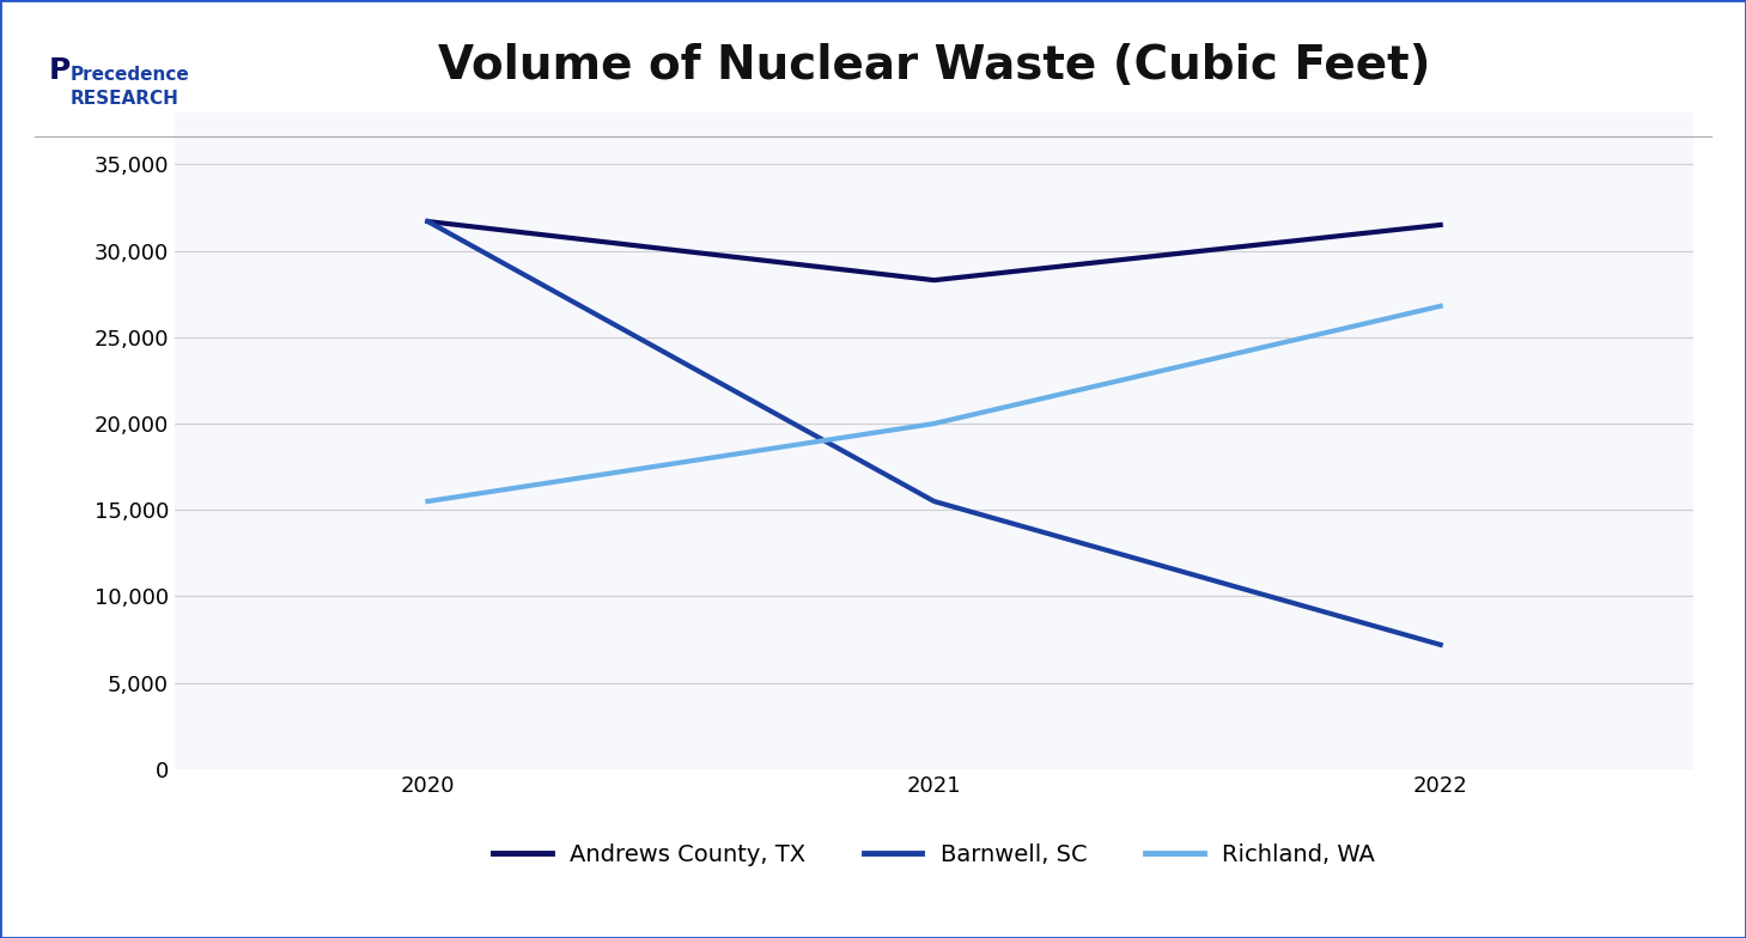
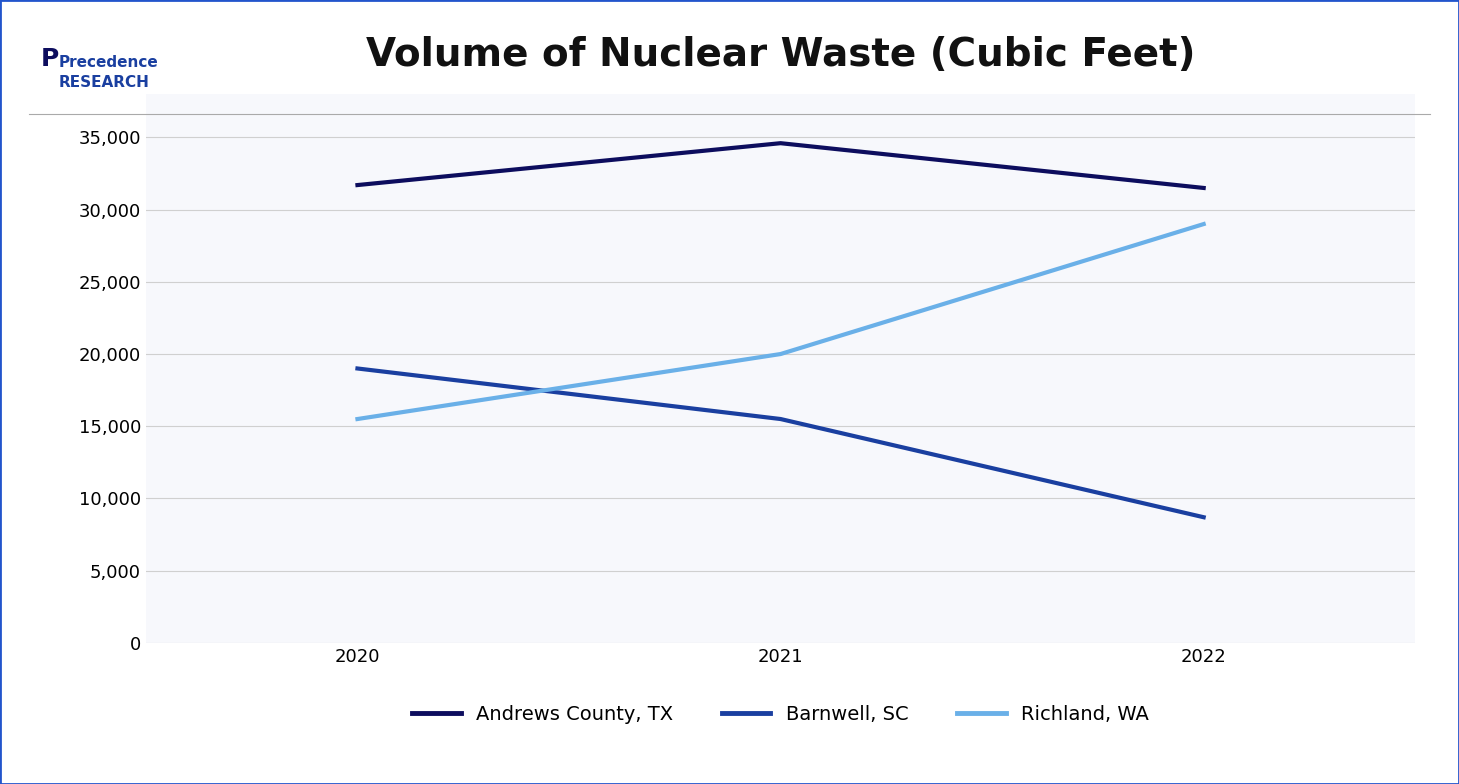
Barnwell, SC/2020: 31,700 -> 19,000
Andrews County, TX/2021: 28,300 -> 34,600
Barnwell, SC/2022: 7,200 -> 8,700
Richland, WA/2022: 26,800 -> 29,000
